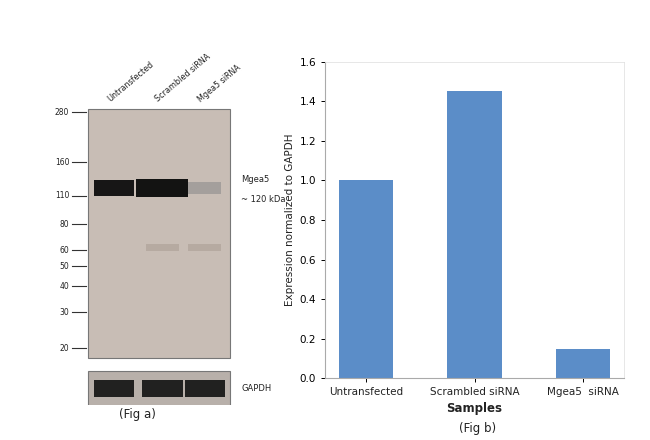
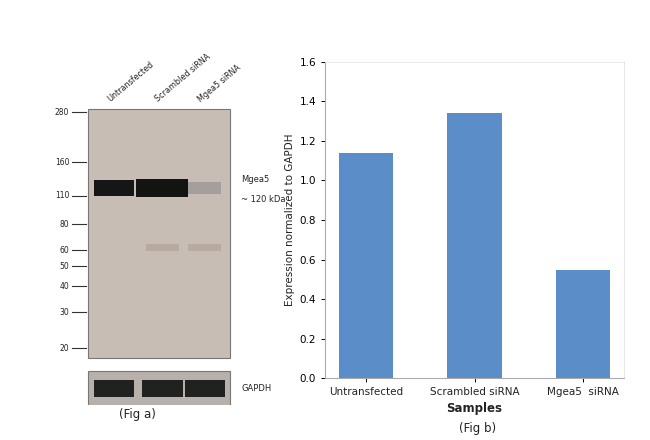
Untransfected: 1.00 -> 1.14
Scrambled siRNA: 1.45 -> 1.34
Mgea5 siRNA: 0.15 -> 0.55
